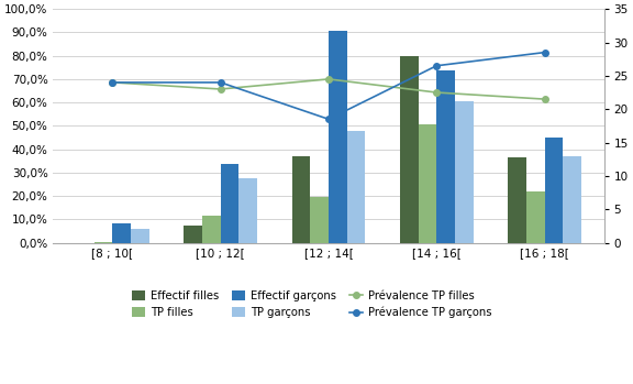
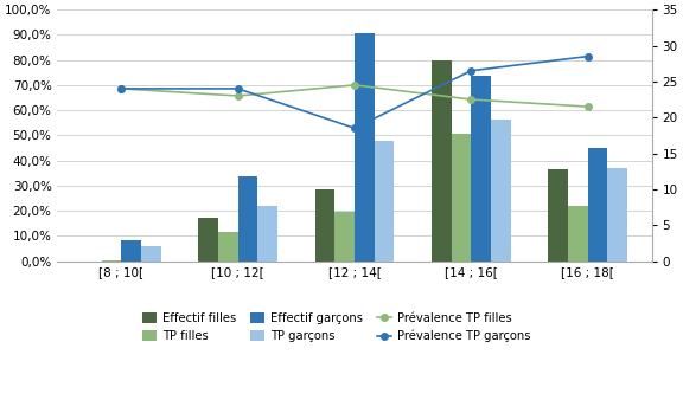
Effectif filles/[10 ; 12[: 7,5% -> 17,0%
TP garçons/[10 ; 12[: 27,5% -> 22,0%
Effectif filles/[12 ; 14[: 37,0% -> 28,5%
TP garçons/[14 ; 16[: 60,5% -> 56,5%
